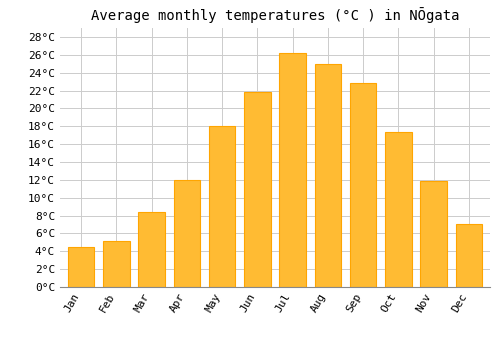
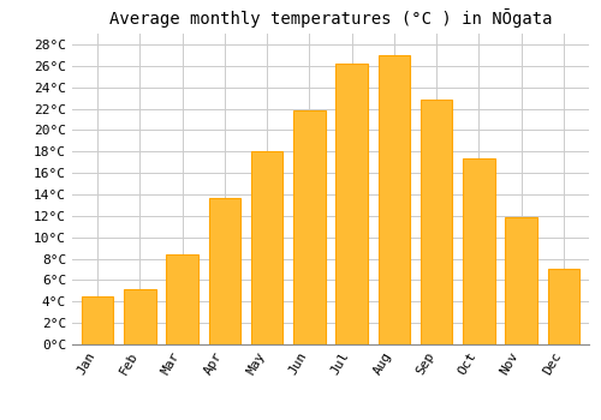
Apr: 12.0°C -> 13.7°C
Aug: 25.0°C -> 27.0°C
